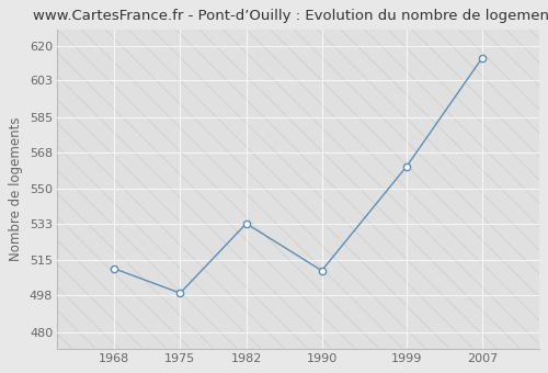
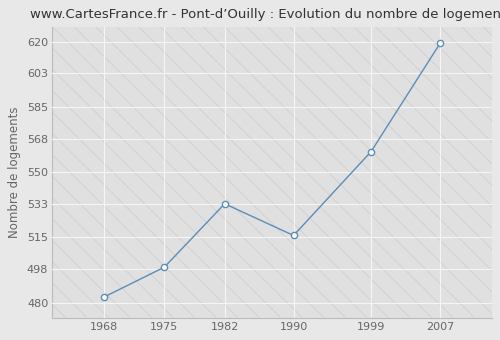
1968: 511 -> 483
1990: 510 -> 516
2007: 614 -> 619
